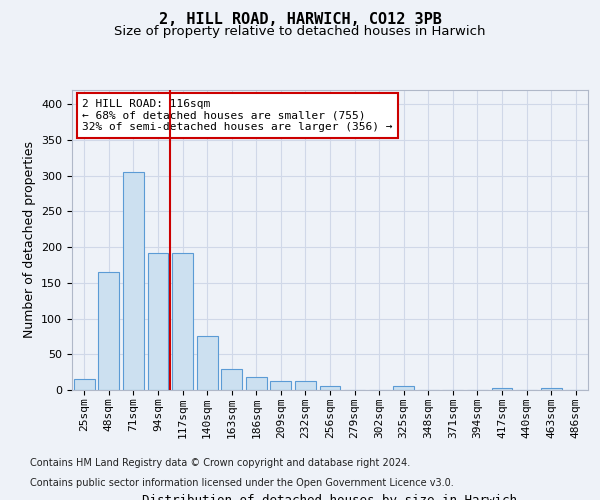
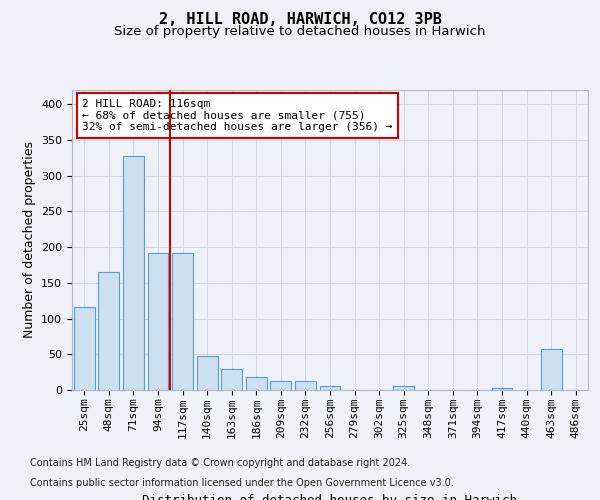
25sqm: 15 -> 116
71sqm: 305 -> 328
140sqm: 75 -> 48
463sqm: 3 -> 58
